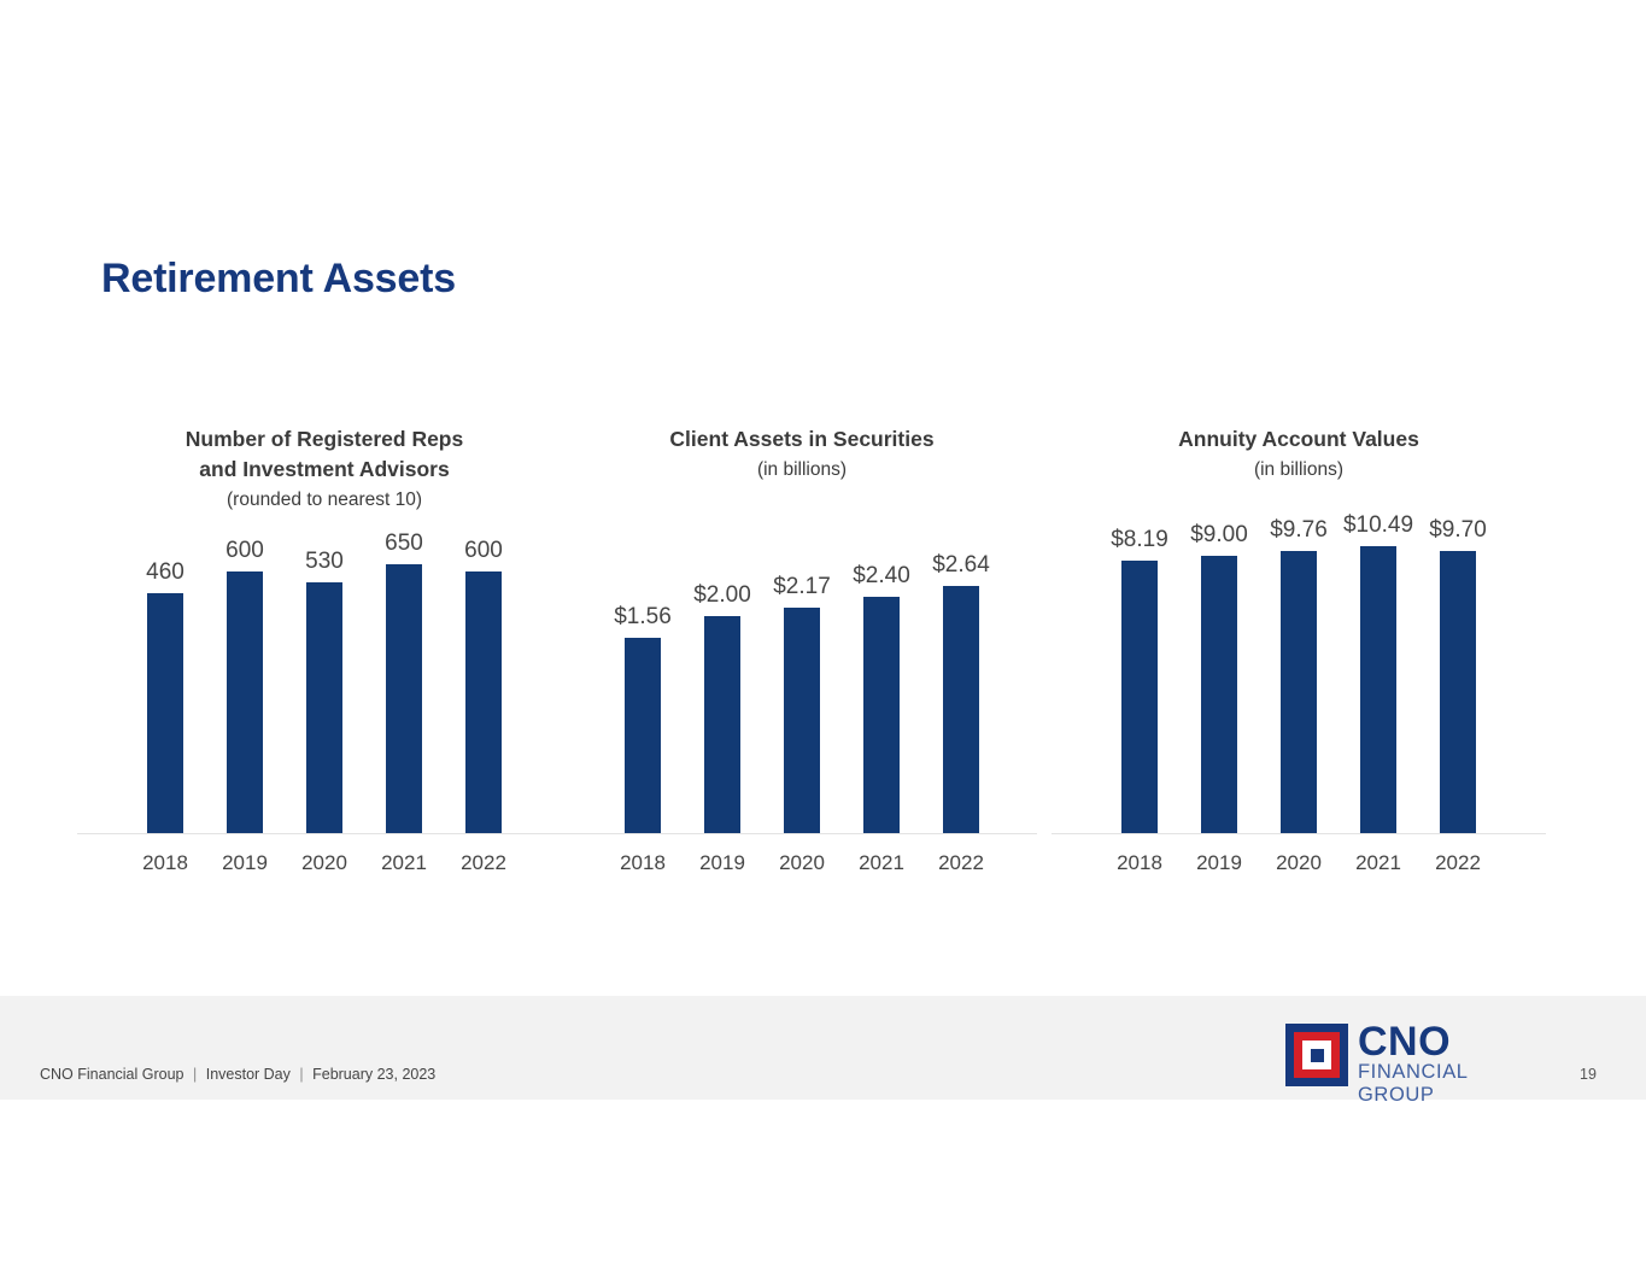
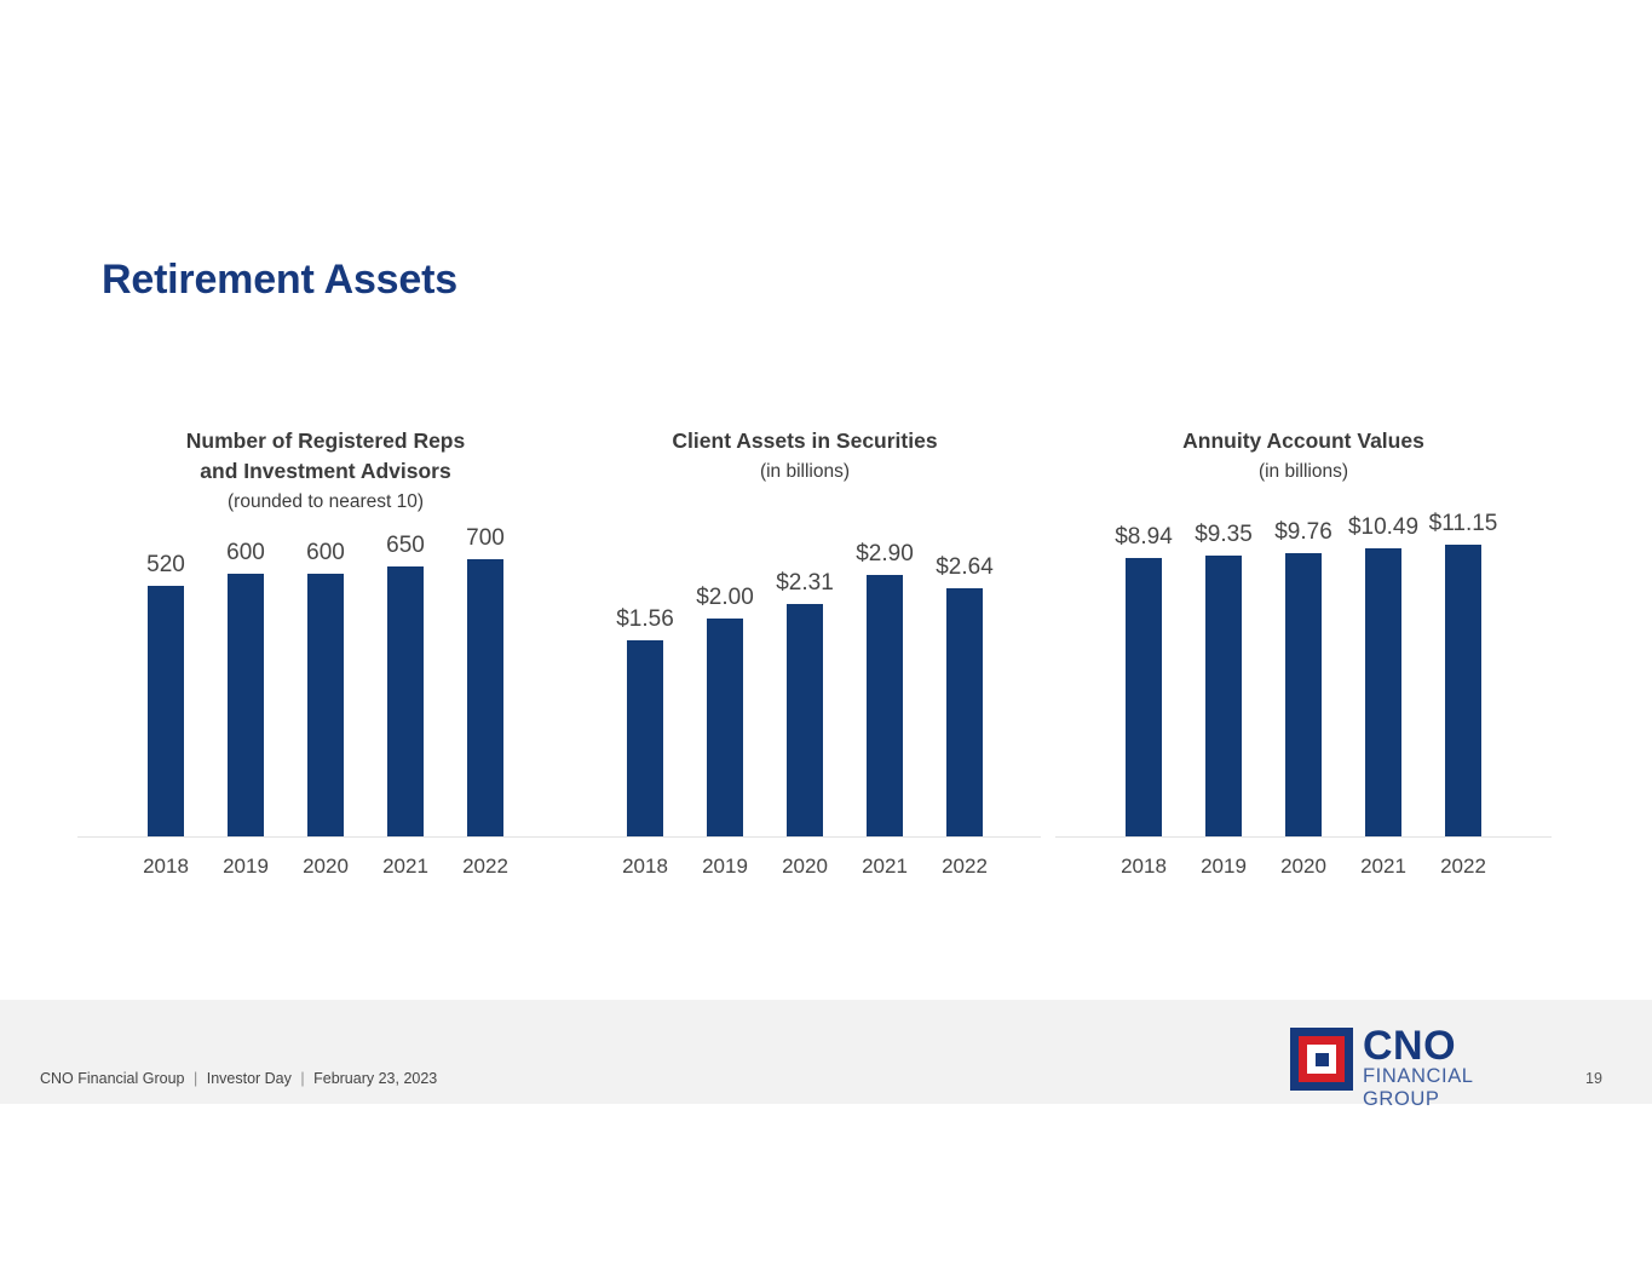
Number of Registered Reps and Investment Advisors/2018: 460 -> 520
Number of Registered Reps and Investment Advisors/2020: 530 -> 600
Number of Registered Reps and Investment Advisors/2022: 600 -> 700
Client Assets in Securities/2020: $2.17 -> $2.31
Client Assets in Securities/2021: $2.40 -> $2.90
Annuity Account Values/2018: $8.19 -> $8.94
Annuity Account Values/2019: $9.00 -> $9.35
Annuity Account Values/2022: $9.70 -> $11.15
